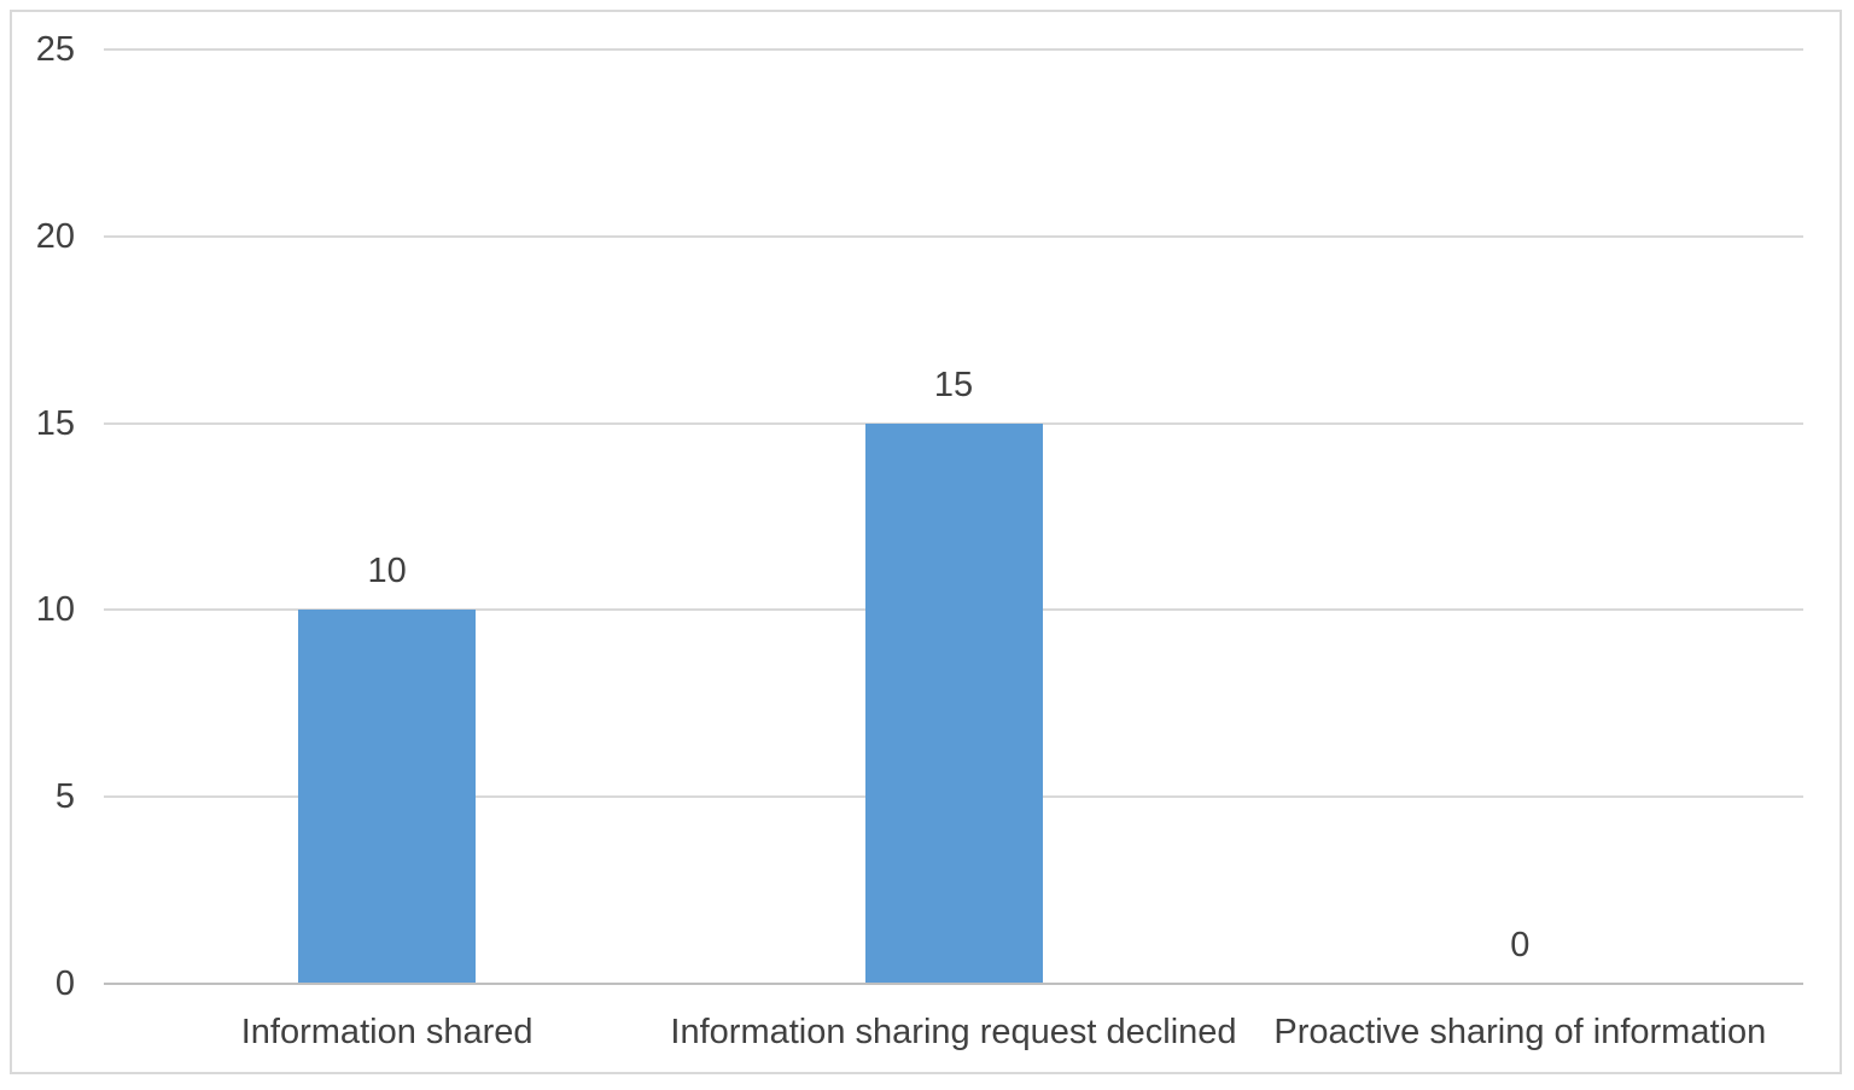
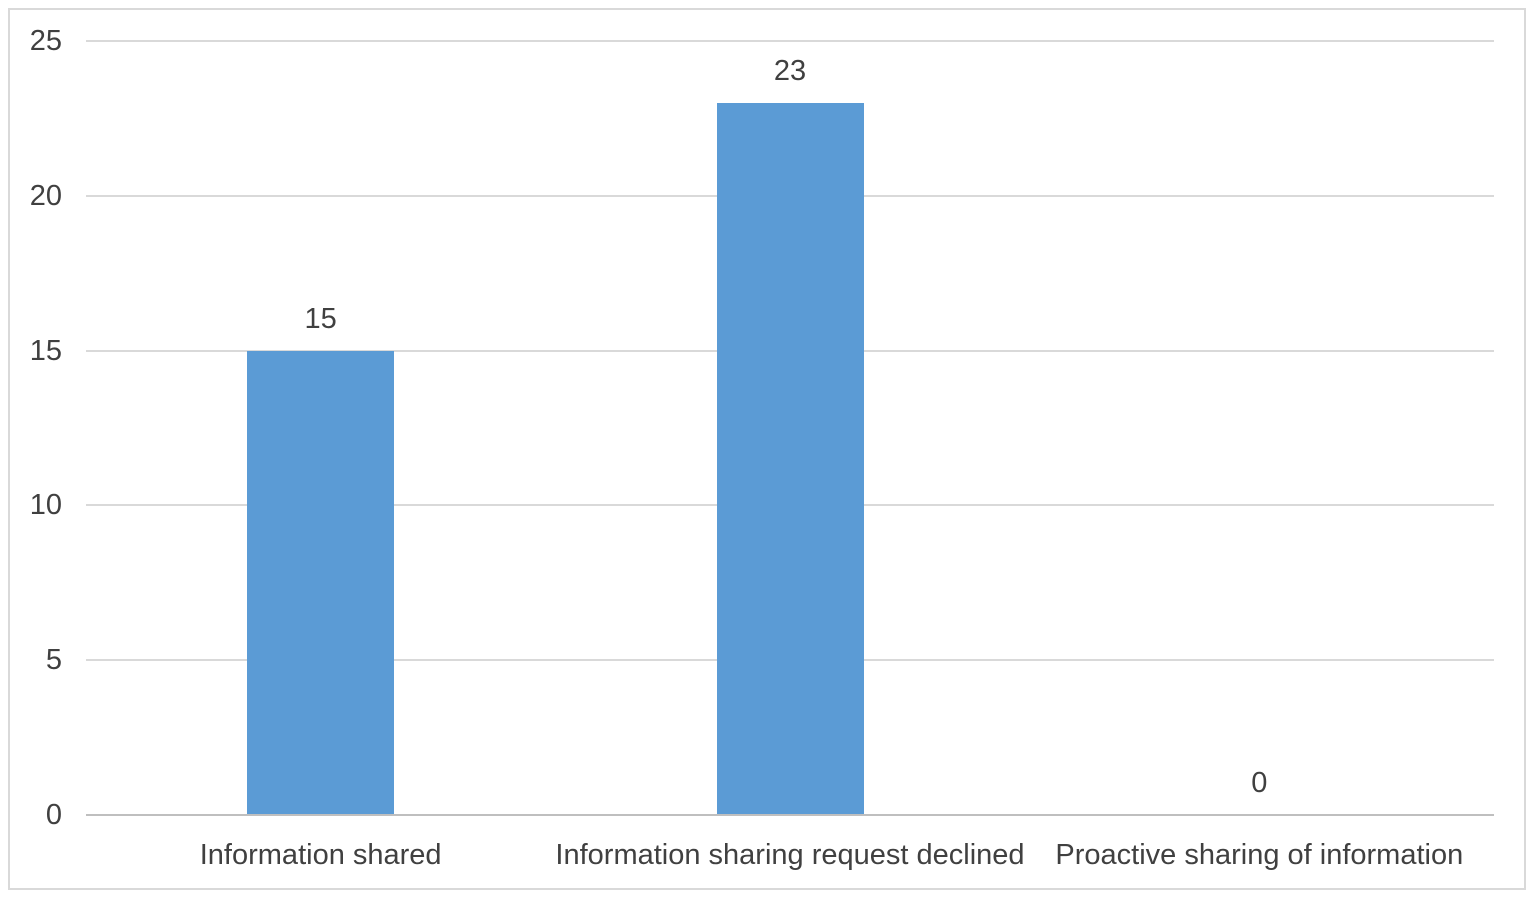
Information shared: 10 -> 15
Information sharing request declined: 15 -> 23
